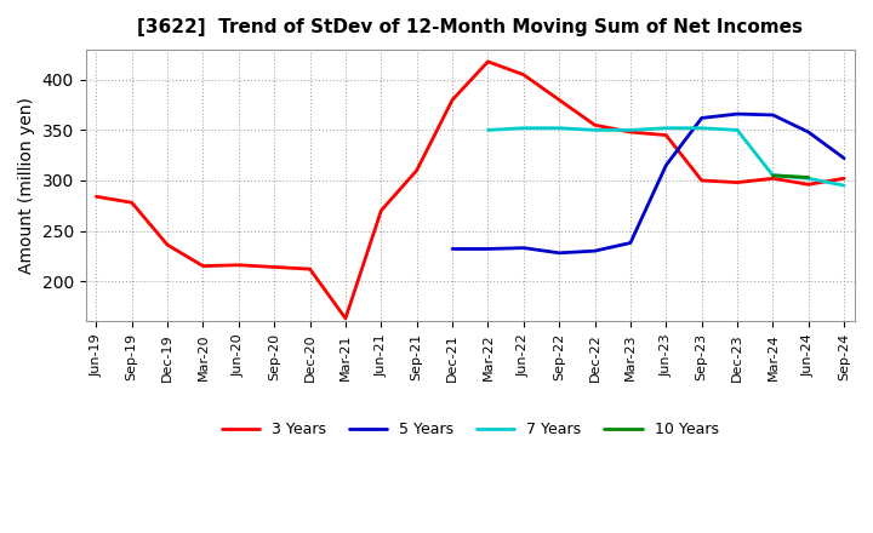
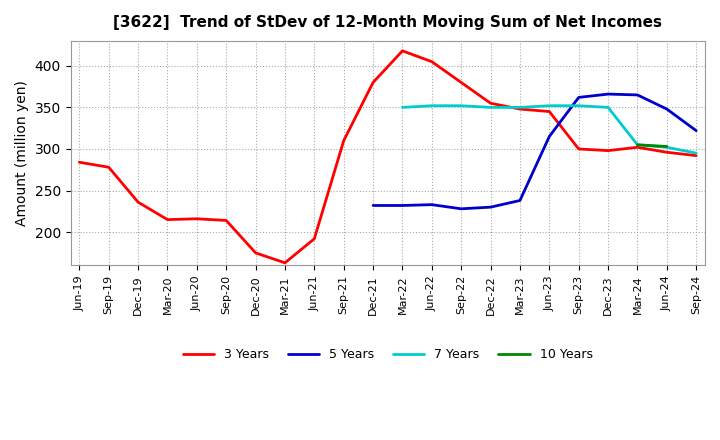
3 Years/Dec-20: 212 -> 175
3 Years/Jun-21: 270 -> 192
3 Years/Sep-24: 302 -> 292
